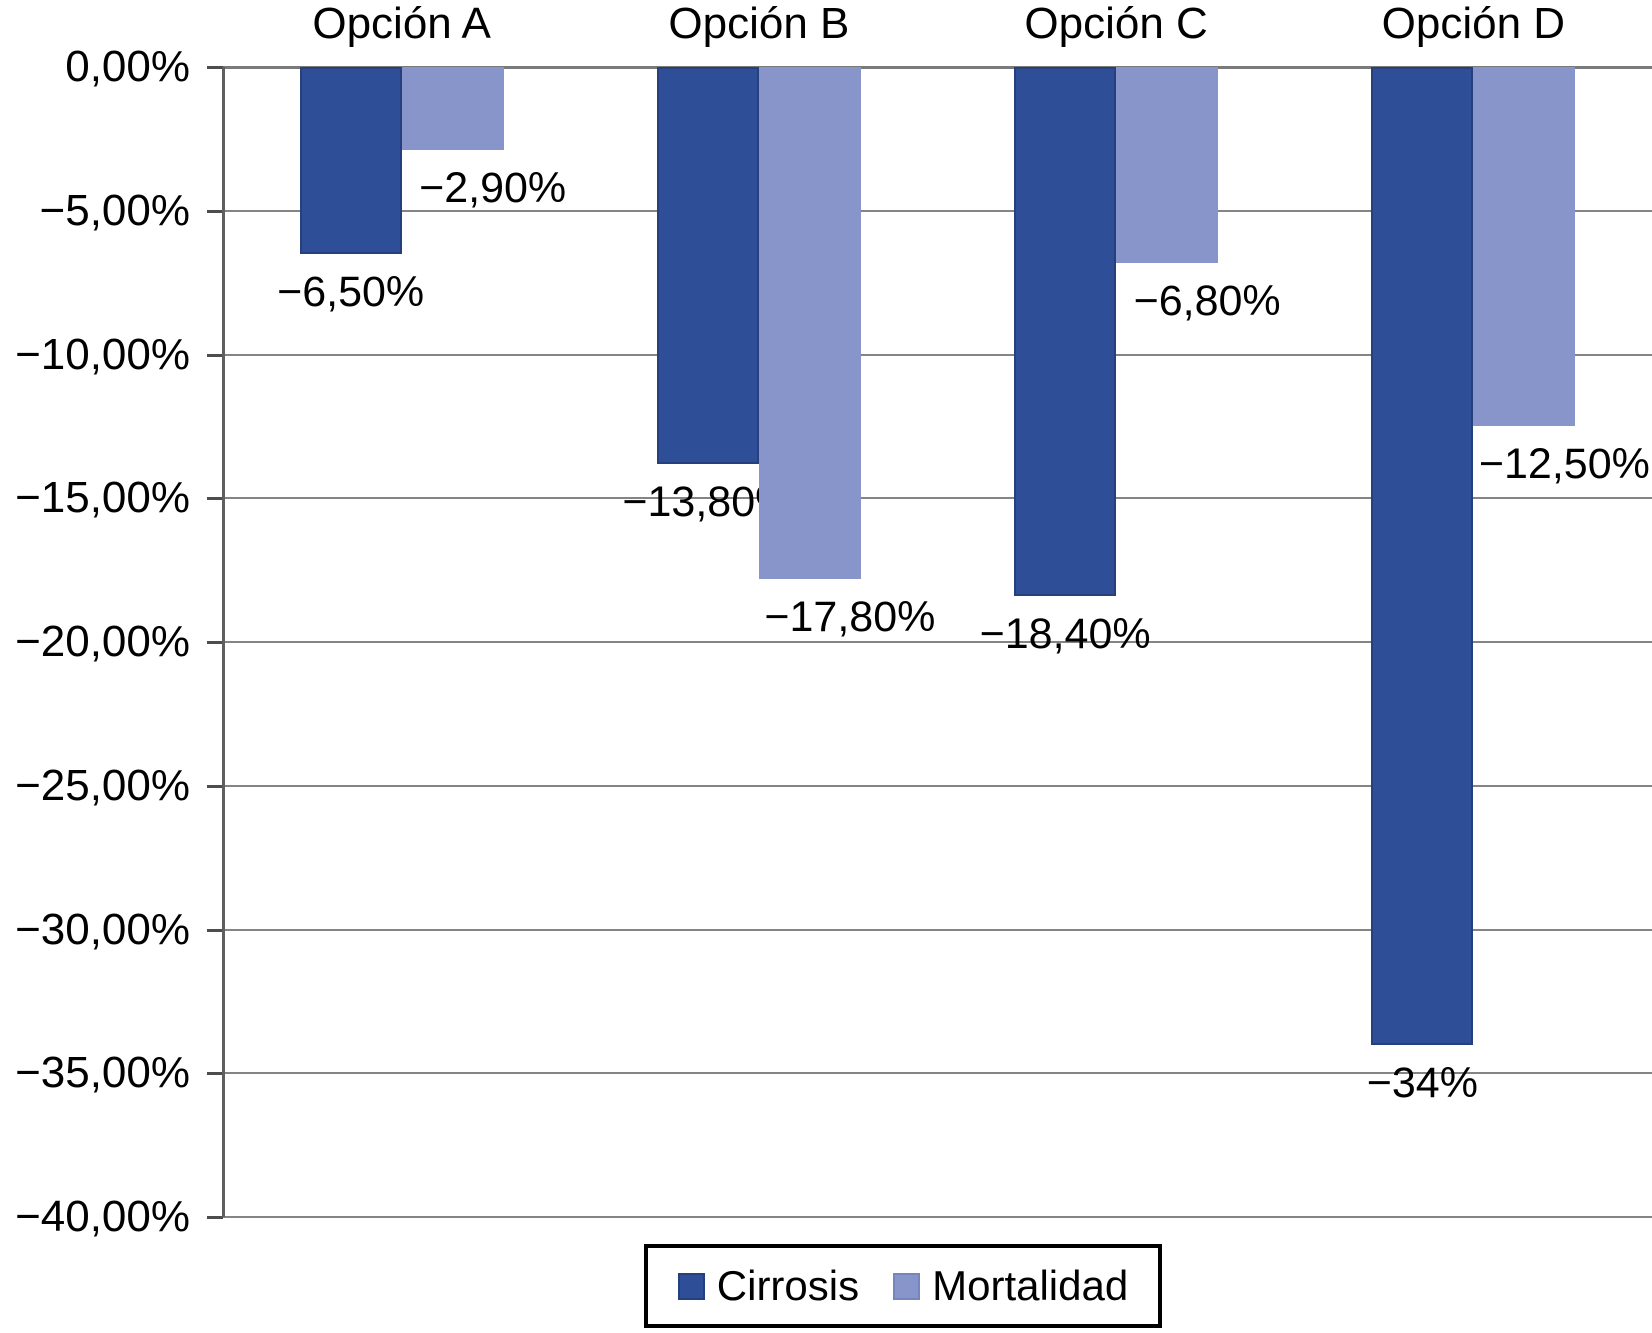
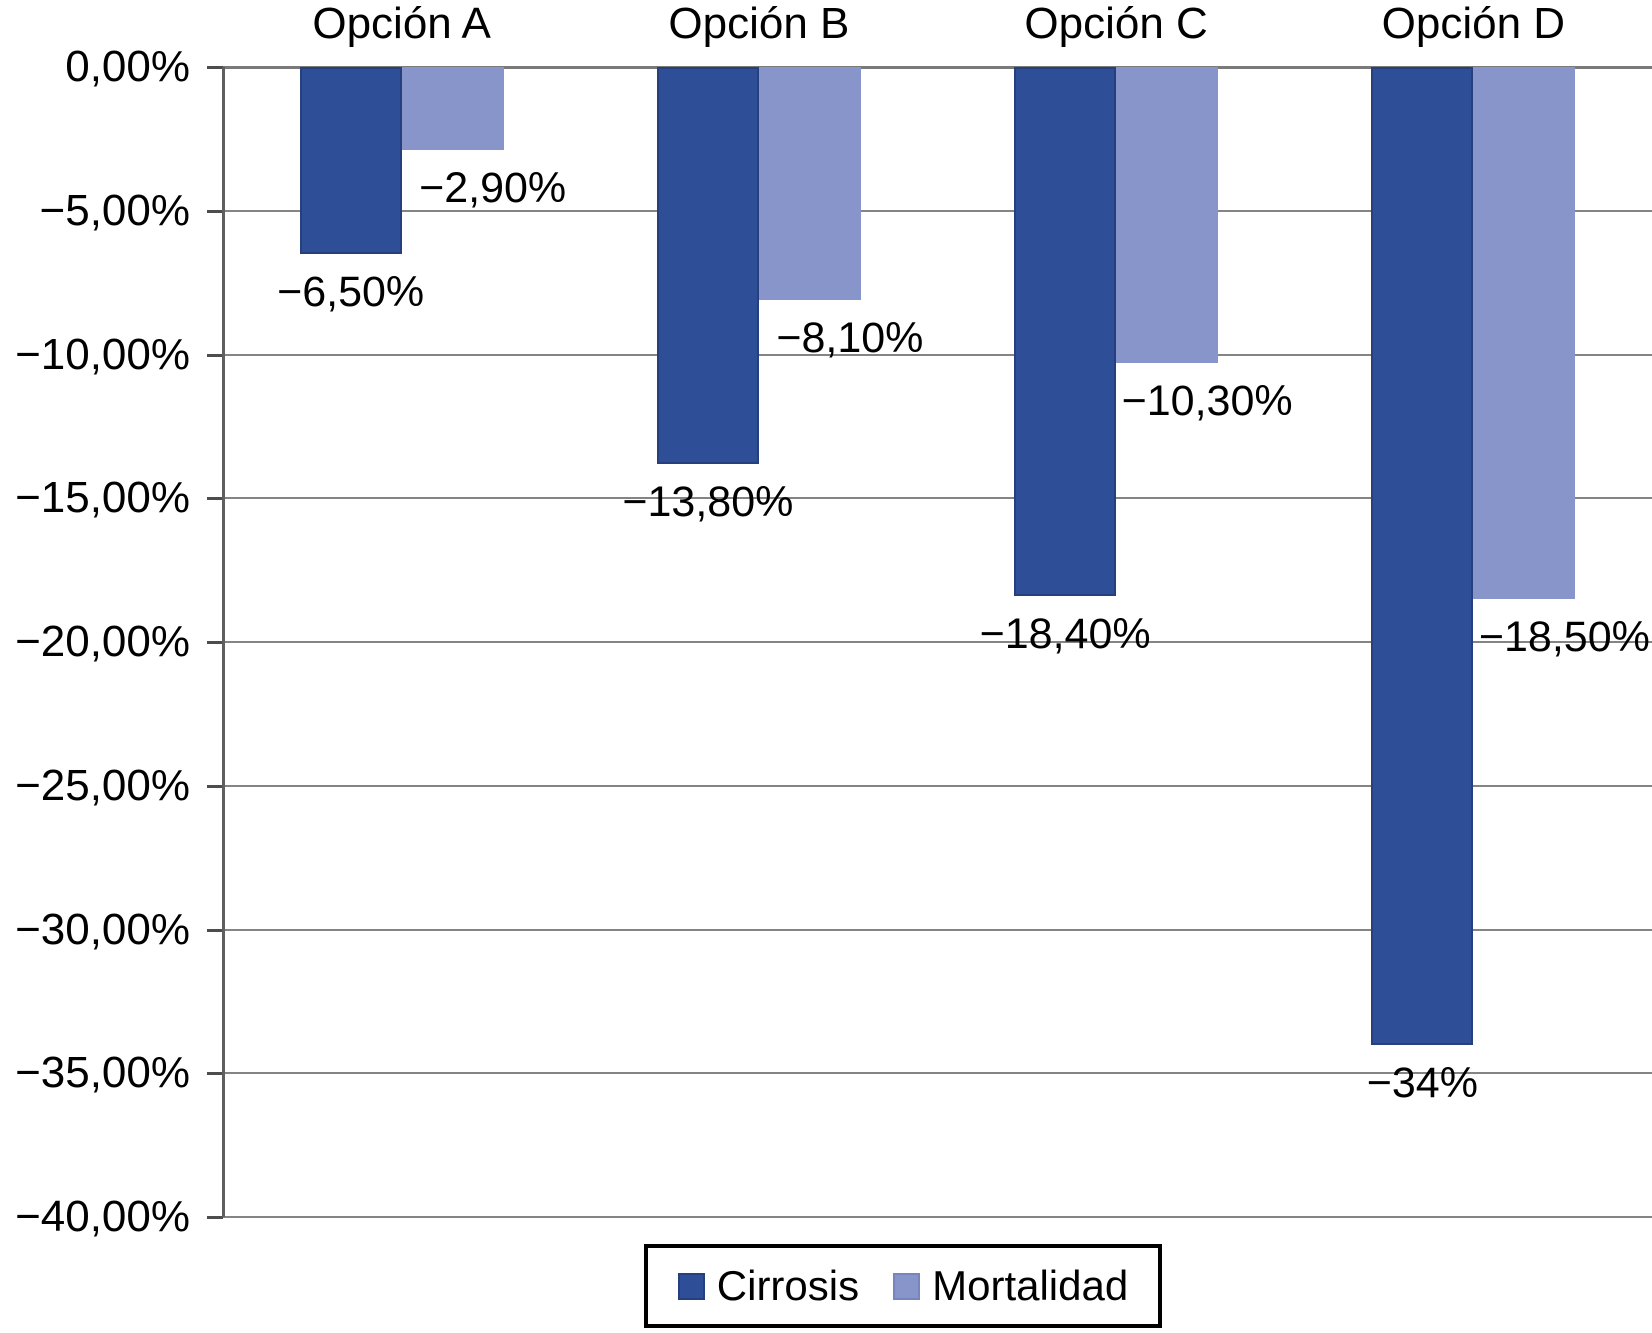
Mortalidad/Opción B: −17,80% -> −8,10%
Mortalidad/Opción C: −6,80% -> −10,30%
Mortalidad/Opción D: −12,50% -> −18,50%
